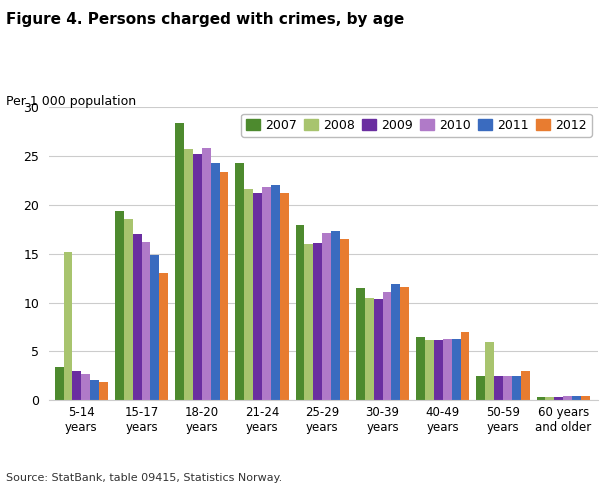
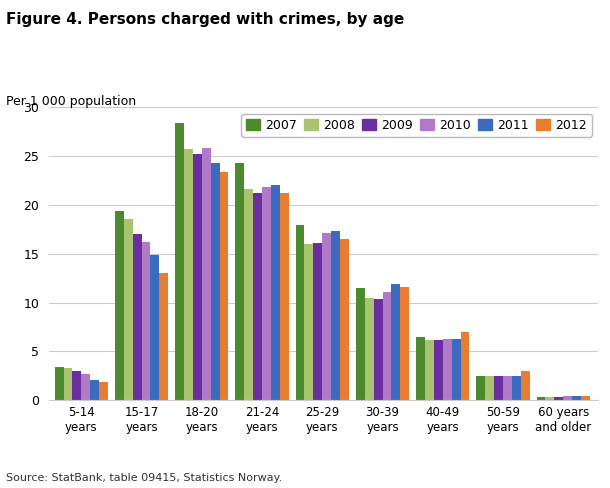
2008/5-14 years: 15.2 -> 3.3
2008/50-59 years: 6.0 -> 2.5
